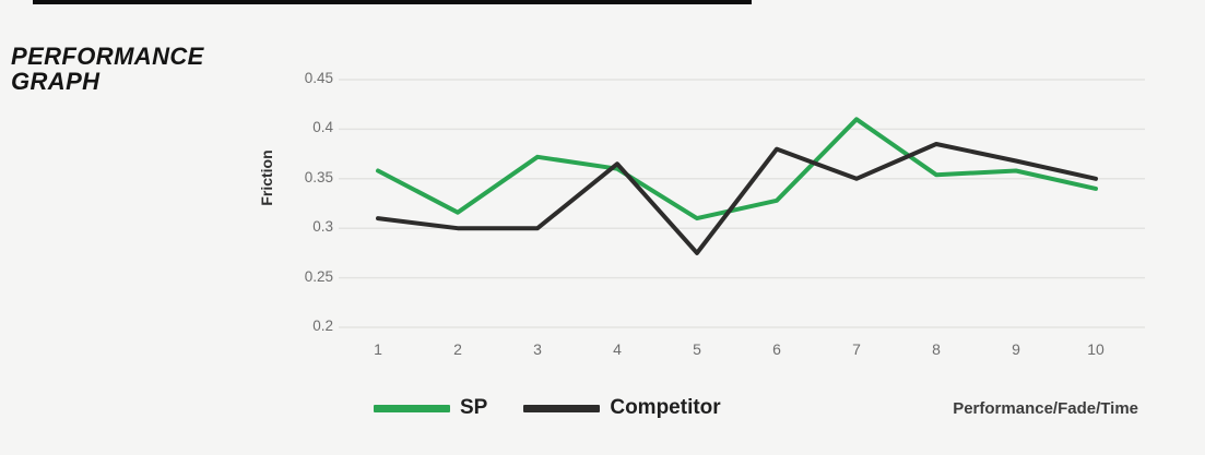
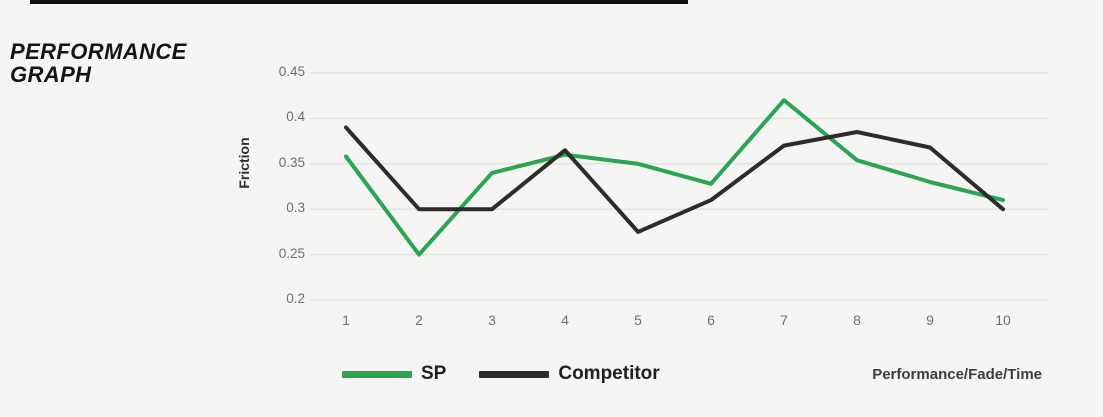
Competitor/1: 0.31 -> 0.39
SP/2: 0.32 -> 0.25
SP/3: 0.37 -> 0.34
SP/5: 0.31 -> 0.35
Competitor/6: 0.38 -> 0.31
SP/7: 0.41 -> 0.42
Competitor/7: 0.35 -> 0.37
SP/9: 0.36 -> 0.33
SP/10: 0.34 -> 0.31
Competitor/10: 0.35 -> 0.30
